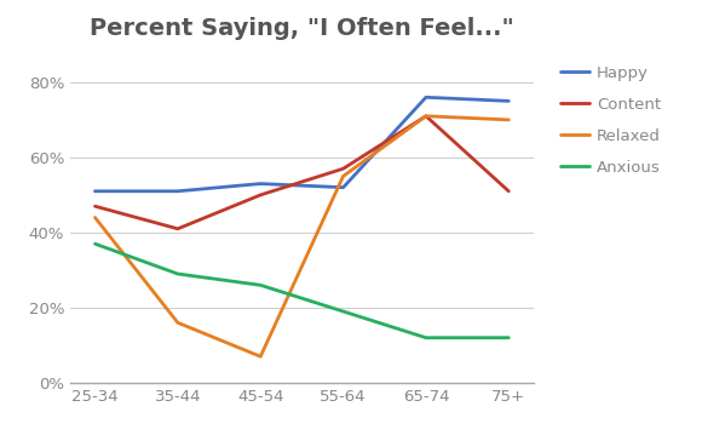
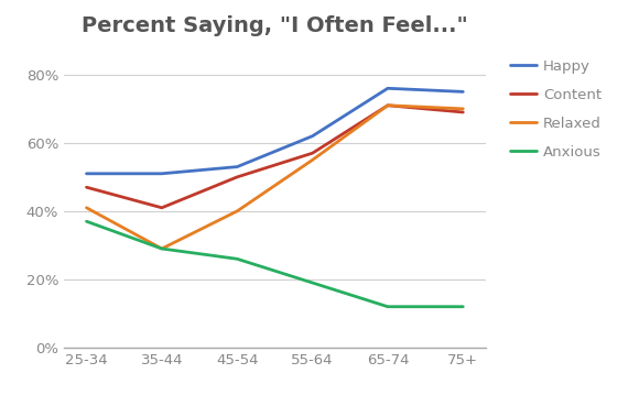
Relaxed/25-34: 44% -> 41%
Relaxed/35-44: 16% -> 29%
Relaxed/45-54: 7% -> 40%
Happy/55-64: 52% -> 62%
Content/75+: 51% -> 69%
